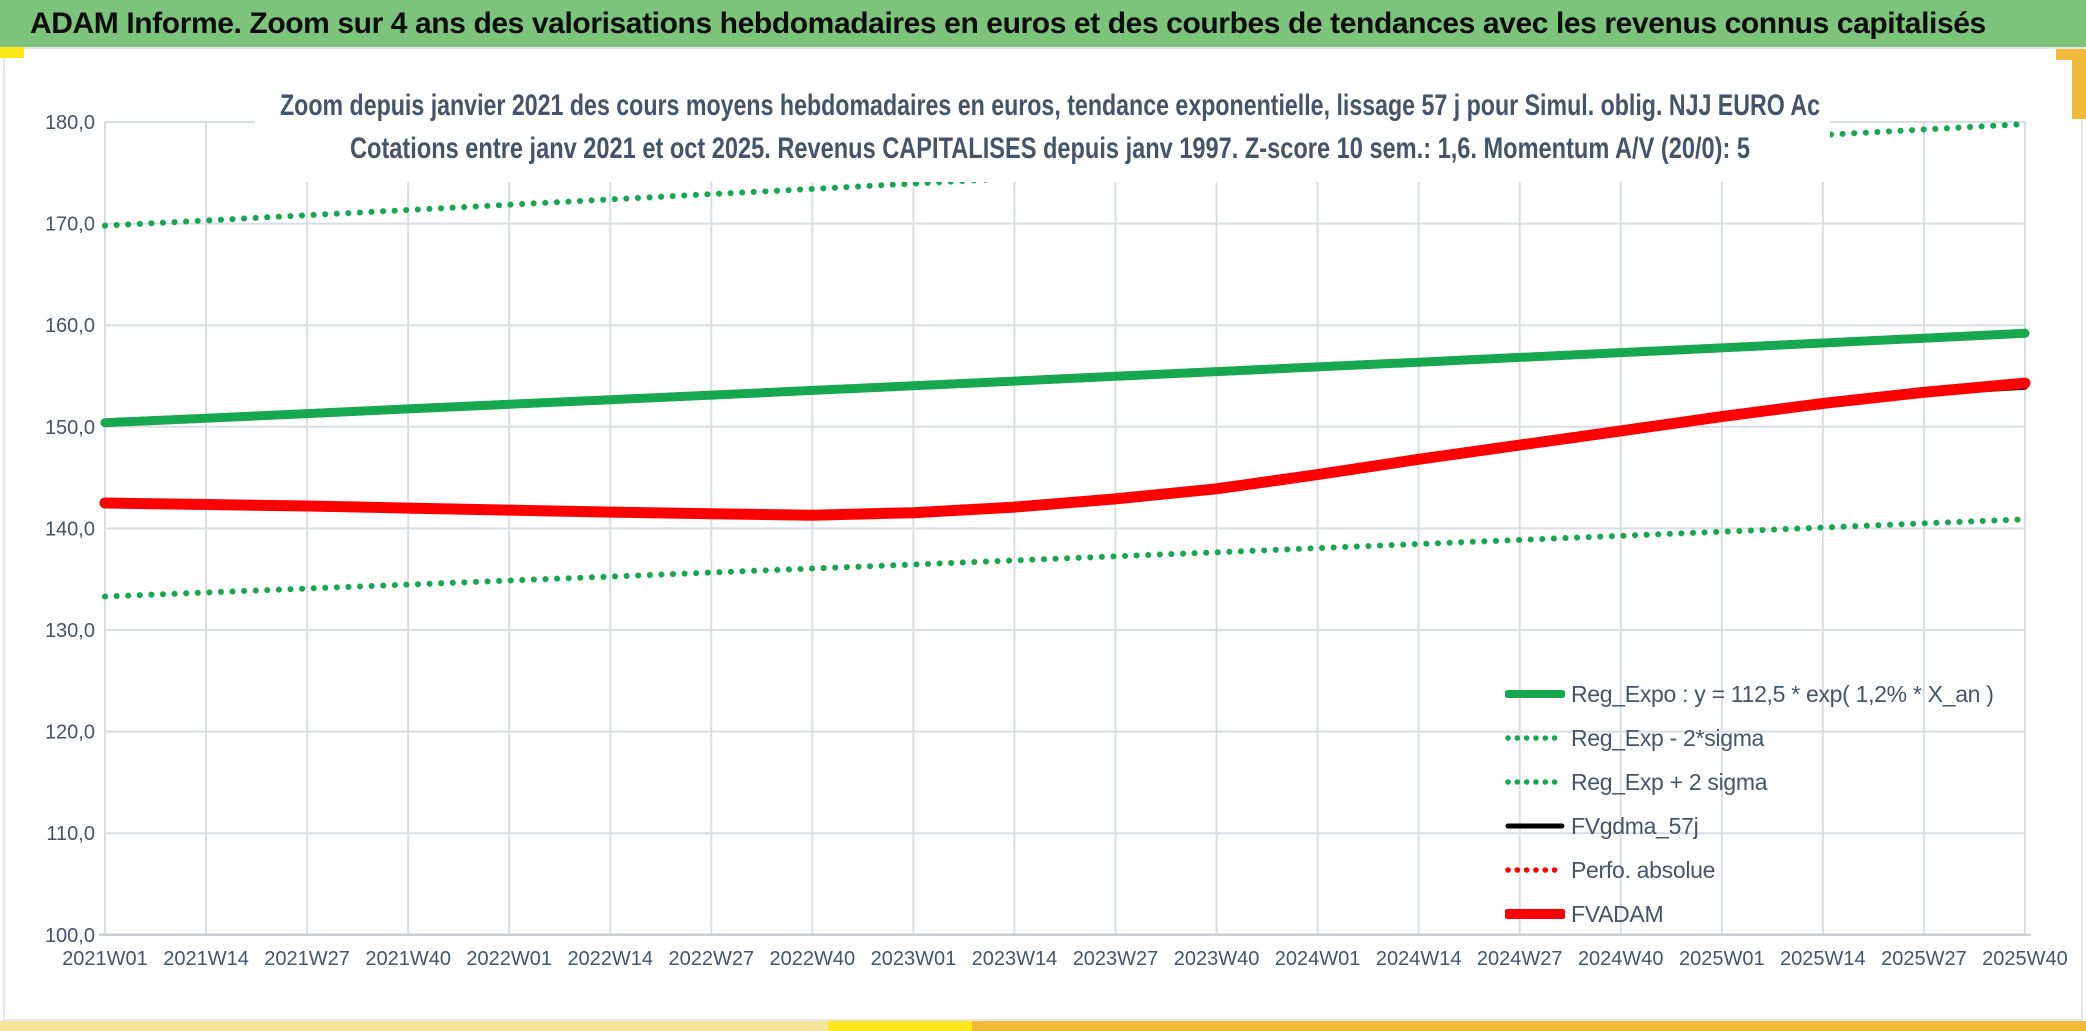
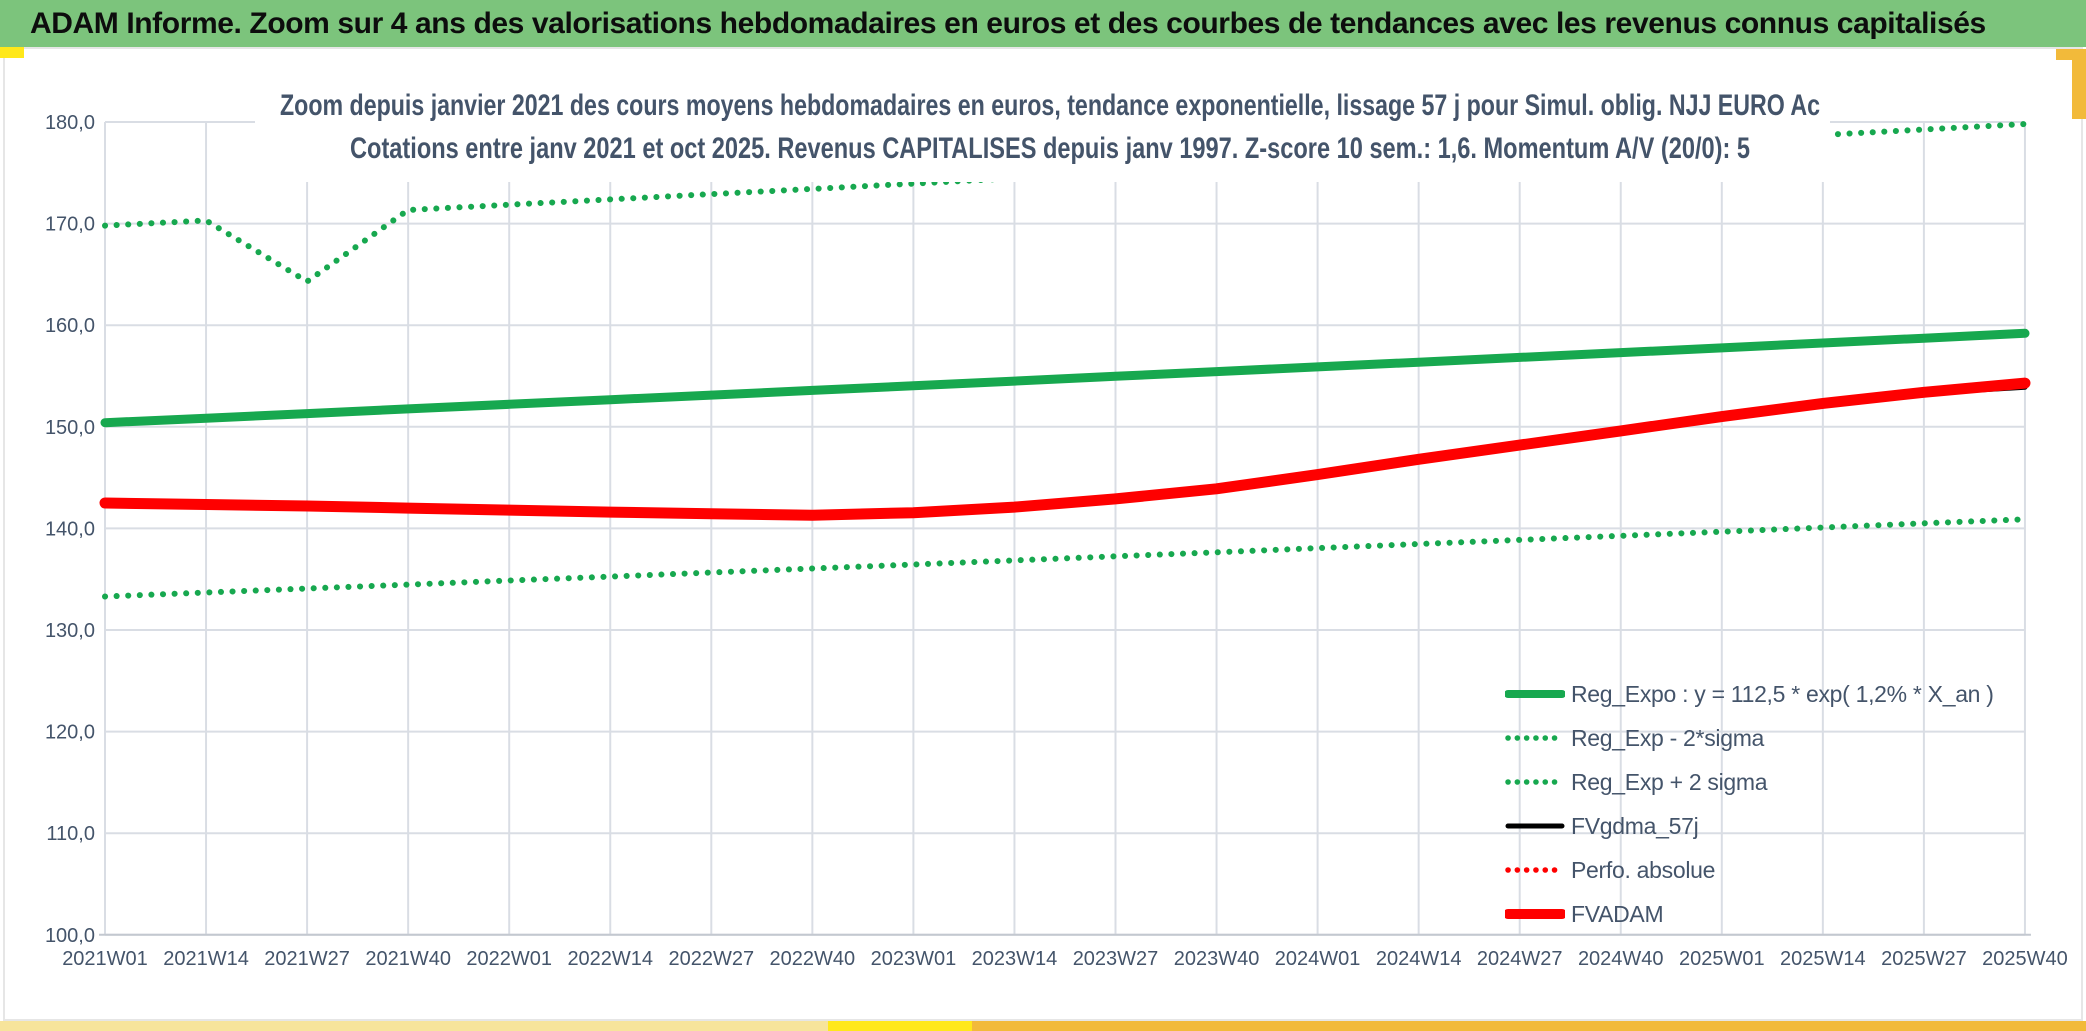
Reg_Exp + 2 sigma/2021W27: 170,8 -> 164,3
